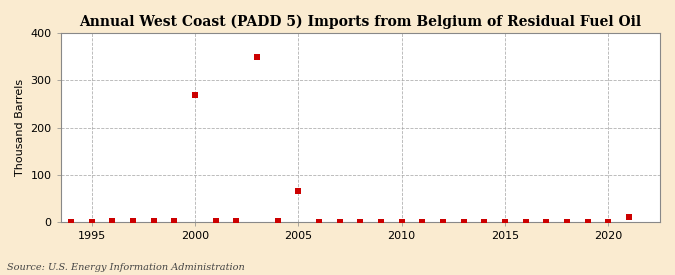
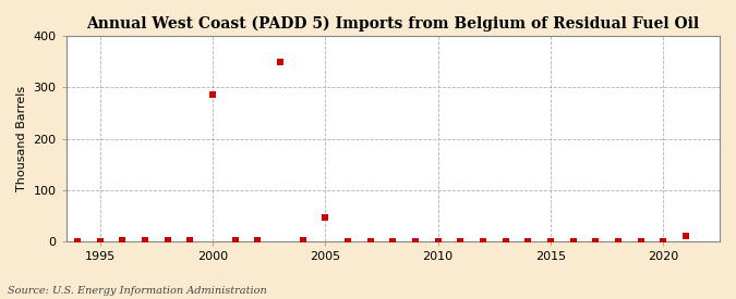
2000: 270 -> 285
2005: 65 -> 47
